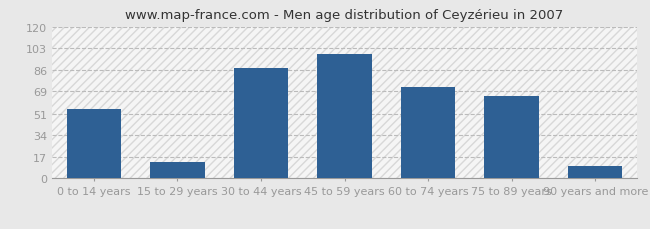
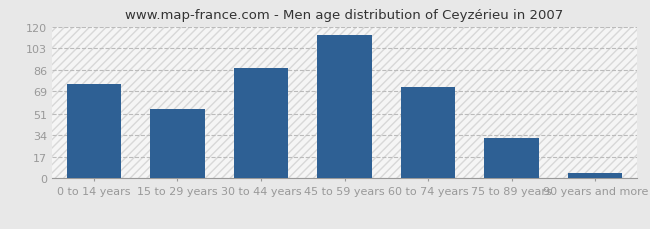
0 to 14 years: 55 -> 75
15 to 29 years: 13 -> 55
45 to 59 years: 98 -> 113
75 to 89 years: 65 -> 32
90 years and more: 10 -> 4
